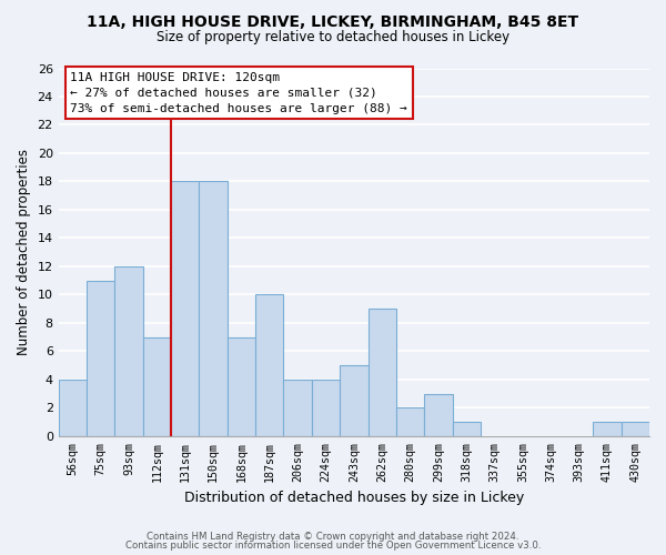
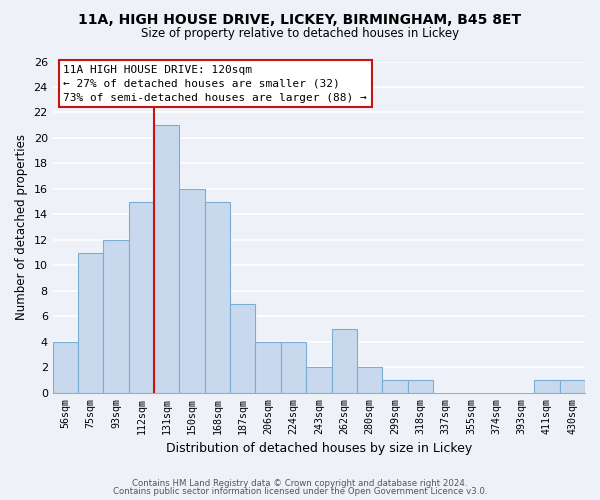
112sqm: 7 -> 15
131sqm: 18 -> 21
150sqm: 18 -> 16
168sqm: 7 -> 15
187sqm: 10 -> 7
243sqm: 5 -> 2
262sqm: 9 -> 5
299sqm: 3 -> 1
